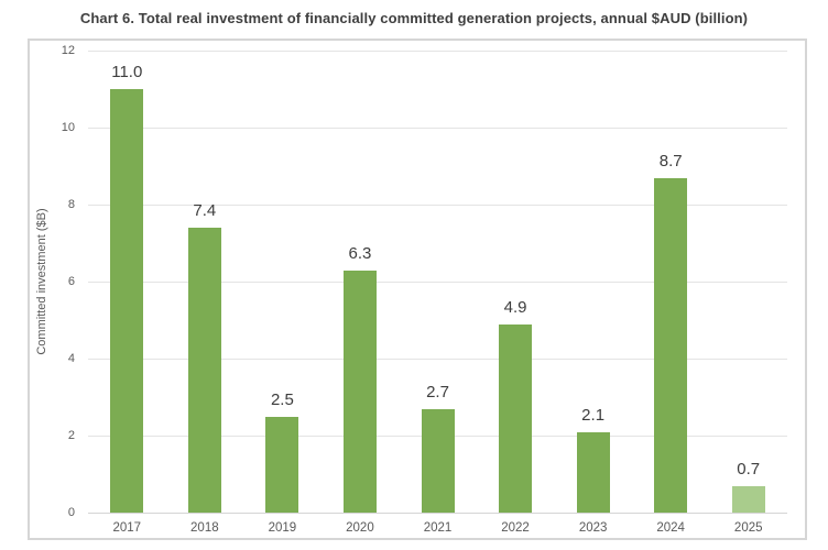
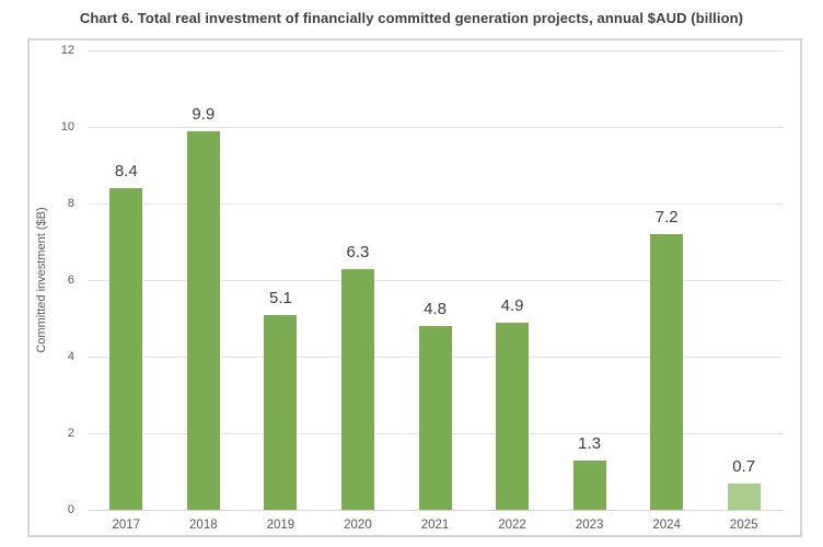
2017: 11.0 -> 8.4
2018: 7.4 -> 9.9
2019: 2.5 -> 5.1
2021: 2.7 -> 4.8
2023: 2.1 -> 1.3
2024: 8.7 -> 7.2
